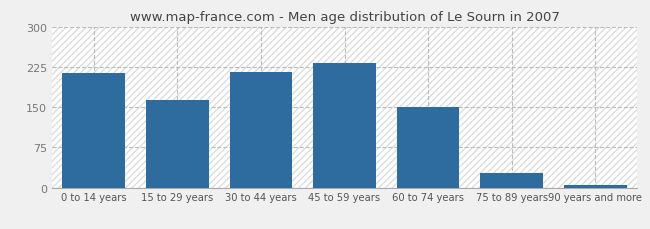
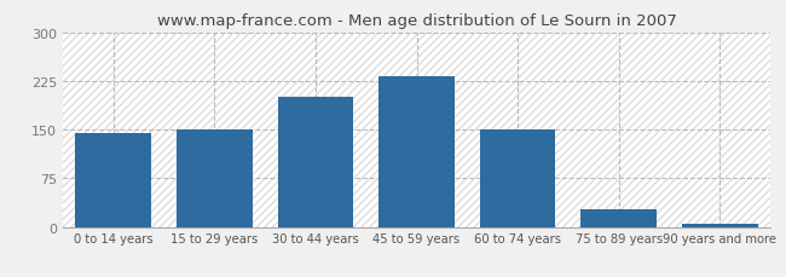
0 to 14 years: 213 -> 144
15 to 29 years: 163 -> 150
30 to 44 years: 215 -> 200
